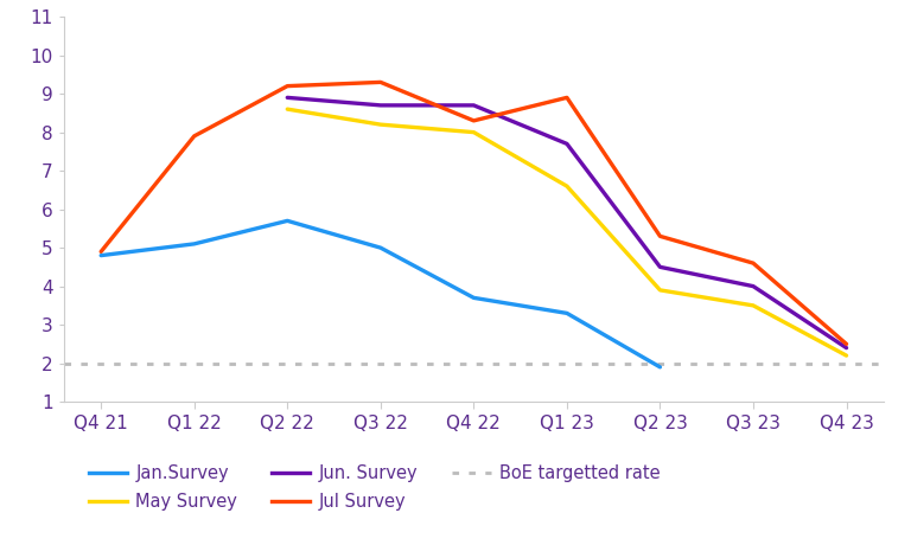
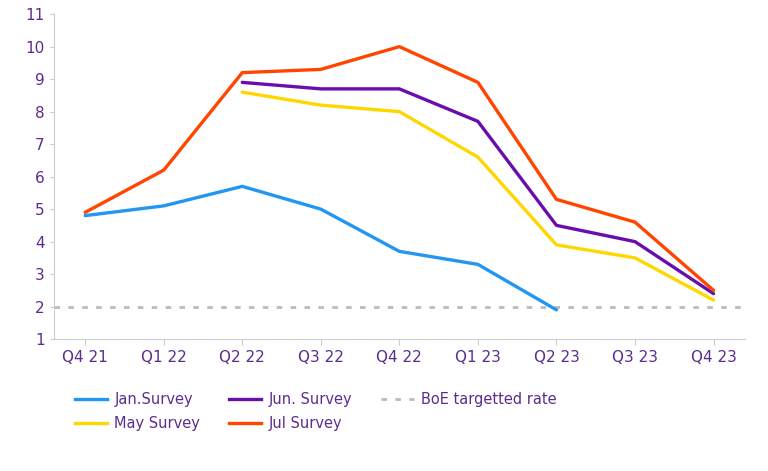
Jul Survey/Q1 22: 7.9 -> 6.2
Jul Survey/Q4 22: 8.3 -> 10.0
